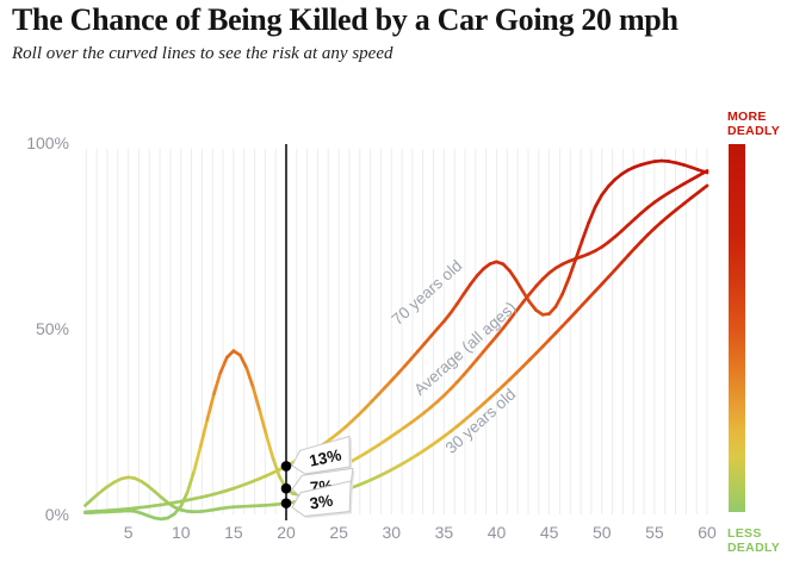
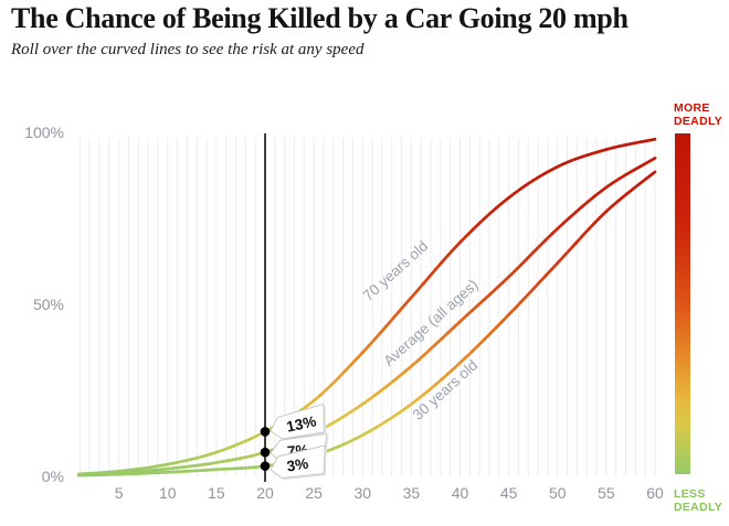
30 years old/5: 10% -> 1%
Average (all ages)/15: 44% -> 4%
Average (all ages)/40: 48% -> 45%
70 years old/45: 54% -> 81%
Average (all ages)/45: 65% -> 58%
70 years old/50: 86% -> 90%
70 years old/60: 92% -> 98%
